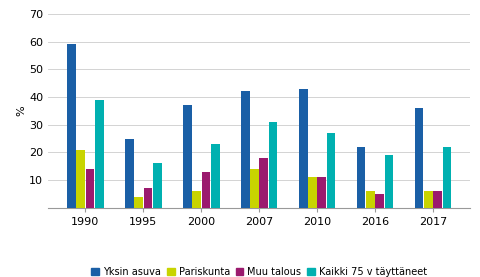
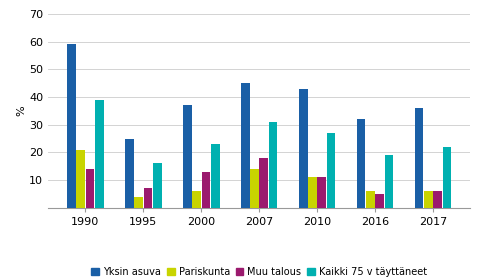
Yksin asuva/2007: 42 -> 45
Yksin asuva/2016: 22 -> 32
